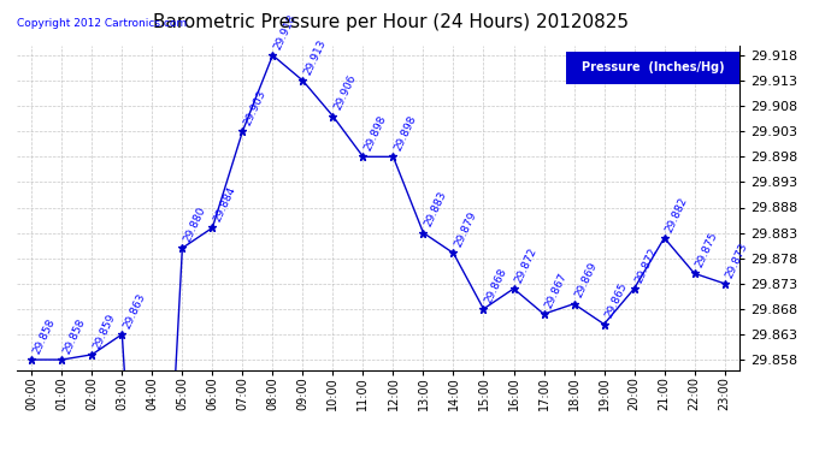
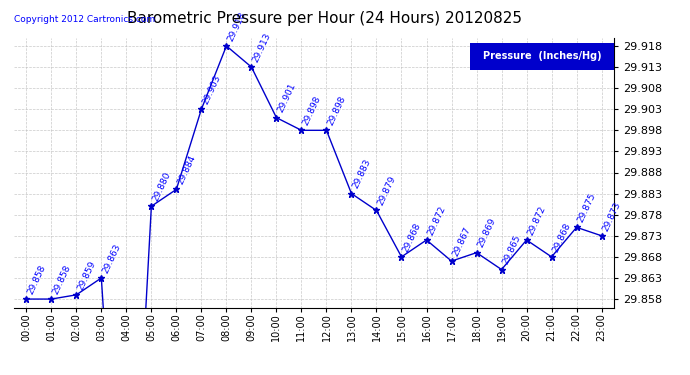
10:00: 29.906 -> 29.901
21:00: 29.882 -> 29.868
